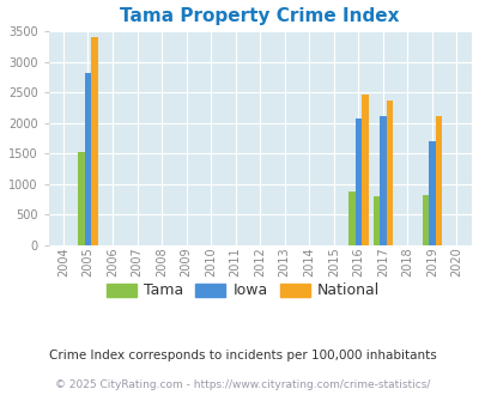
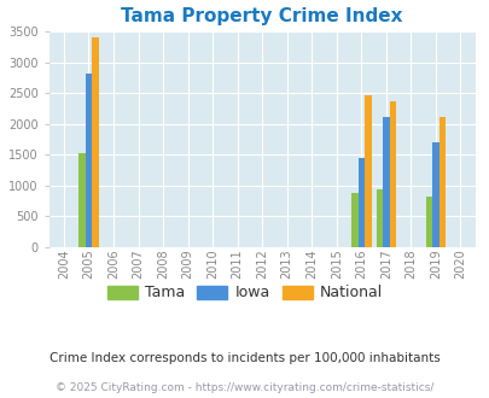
Iowa/2016: 2080 -> 1440
Tama/2017: 800 -> 940
